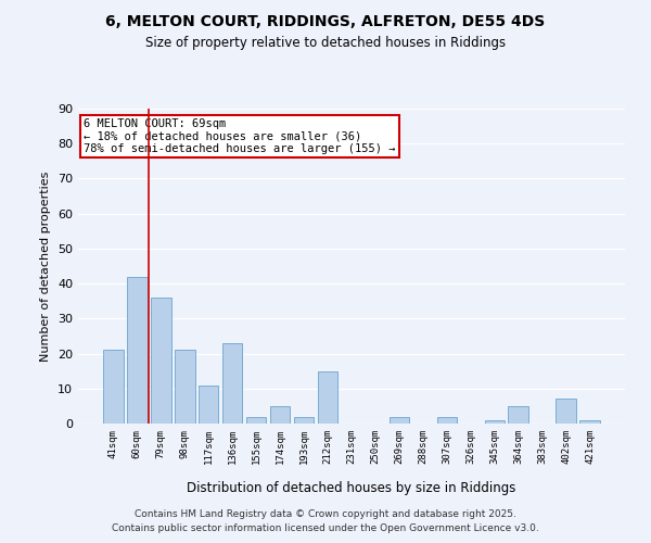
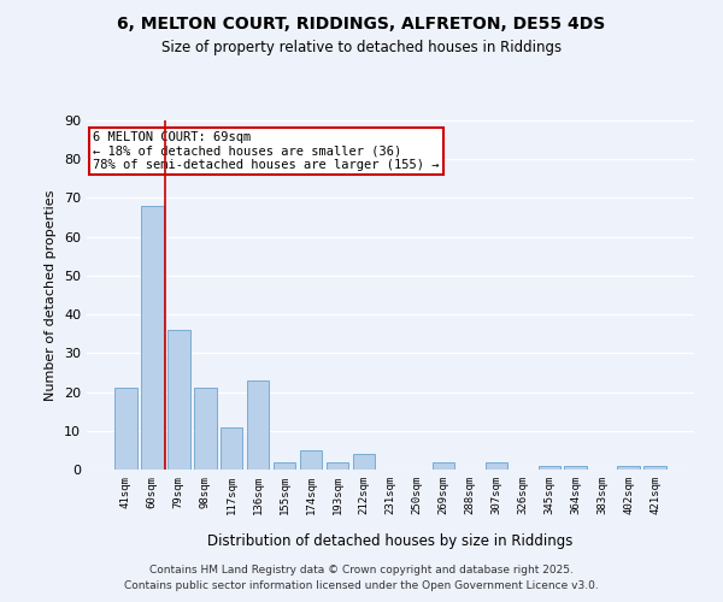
60sqm: 42 -> 68
212sqm: 15 -> 4
364sqm: 5 -> 1
402sqm: 7 -> 1
